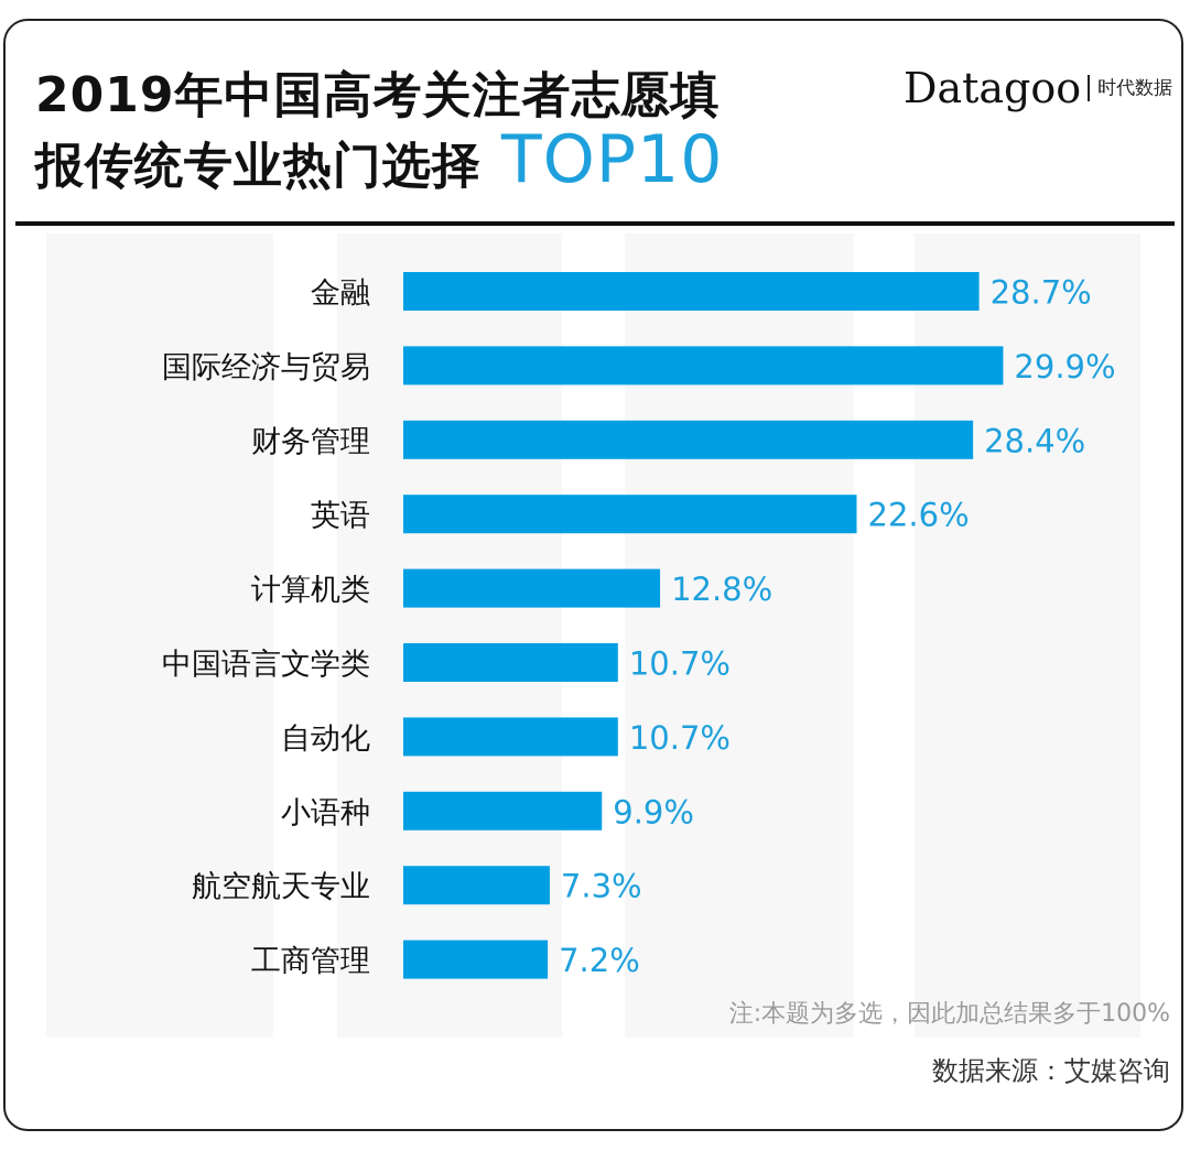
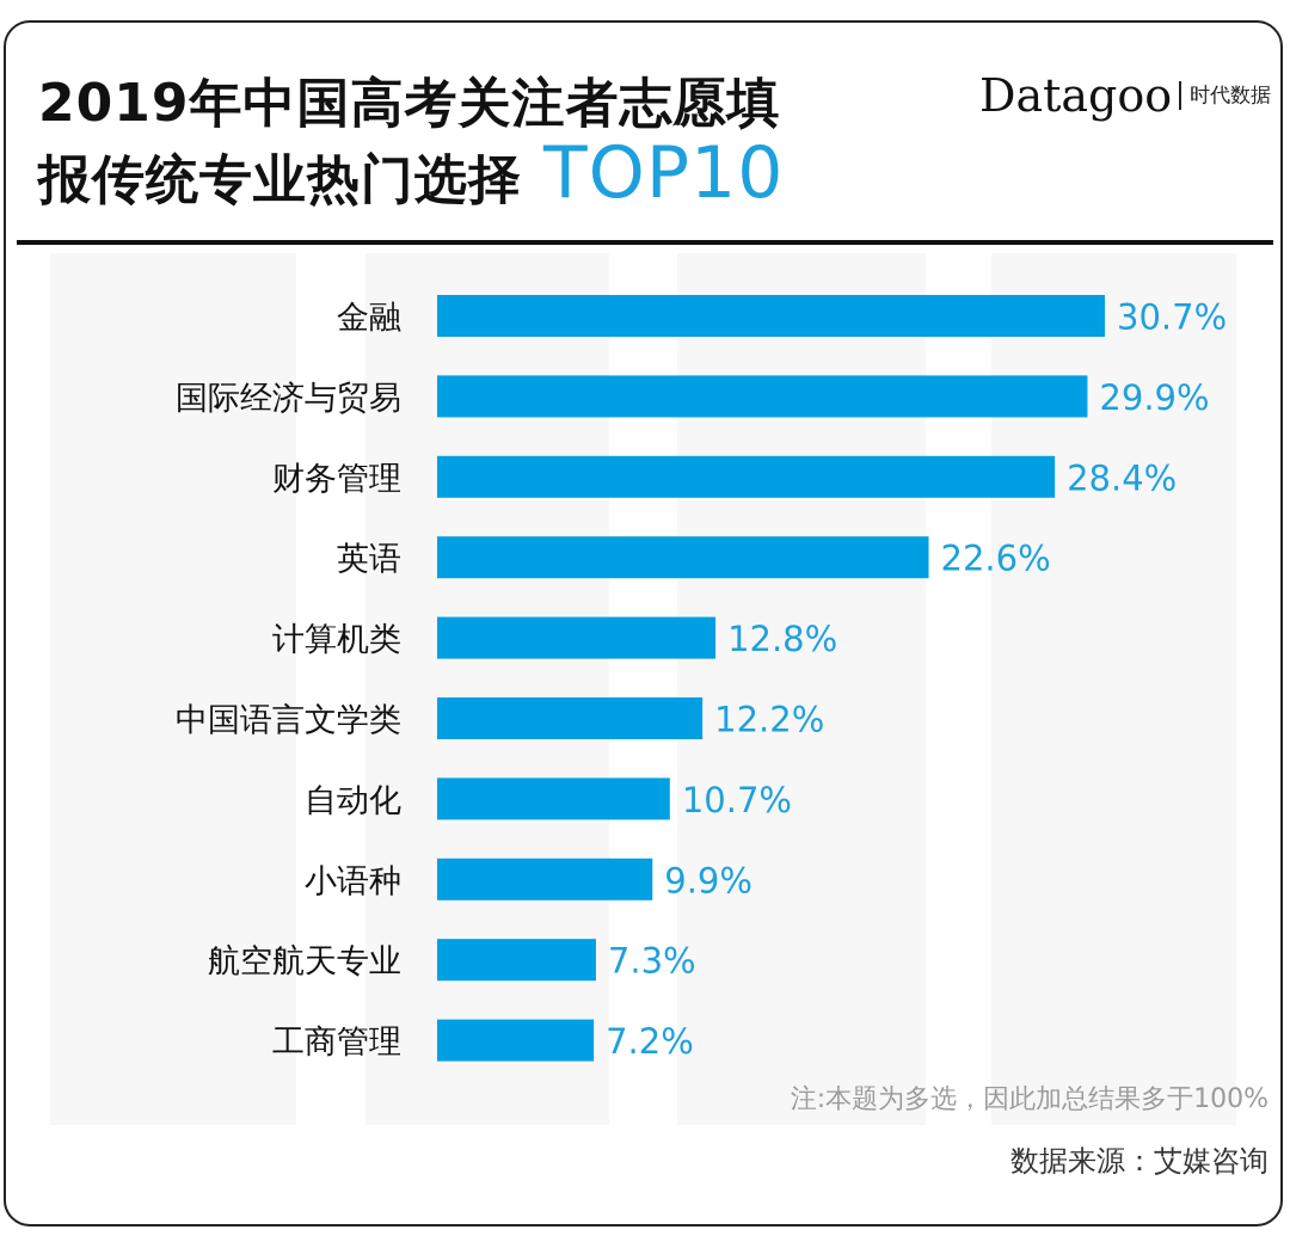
金融: 28.7% -> 30.7%
中国语言文学类: 10.7% -> 12.2%
